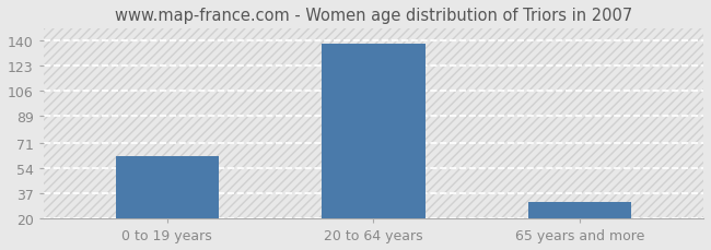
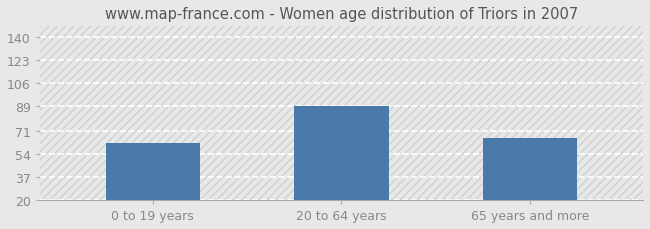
20 to 64 years: 138 -> 89
65 years and more: 31 -> 66
